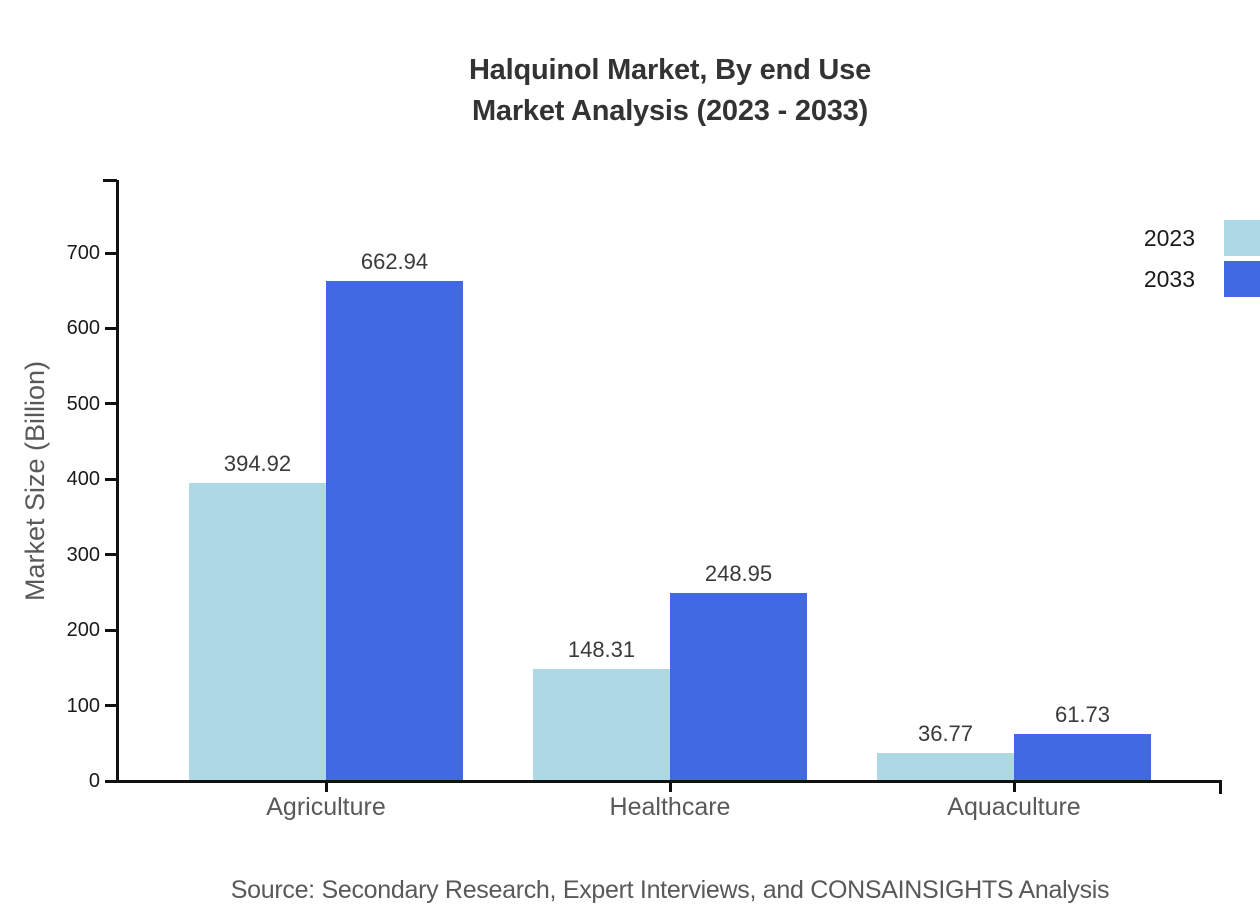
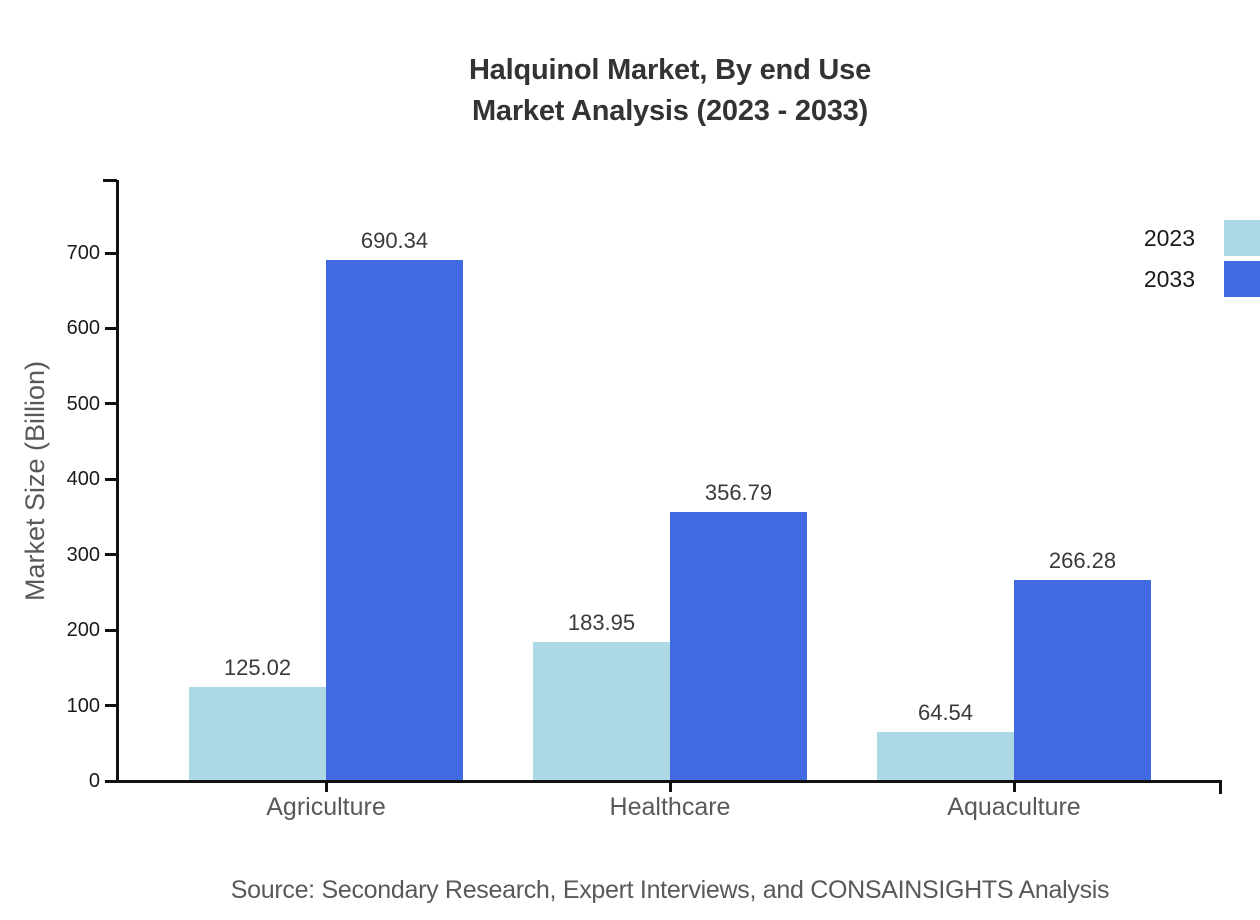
2023/Agriculture: 394.92 -> 125.02
2033/Agriculture: 662.94 -> 690.34
2023/Healthcare: 148.31 -> 183.95
2033/Healthcare: 248.95 -> 356.79
2023/Aquaculture: 36.77 -> 64.54
2033/Aquaculture: 61.73 -> 266.28
